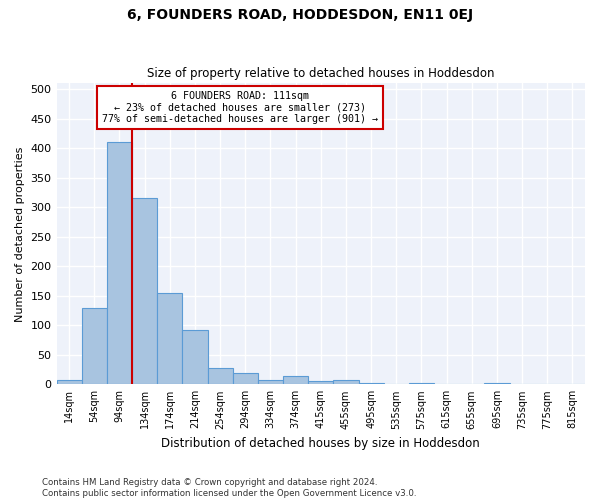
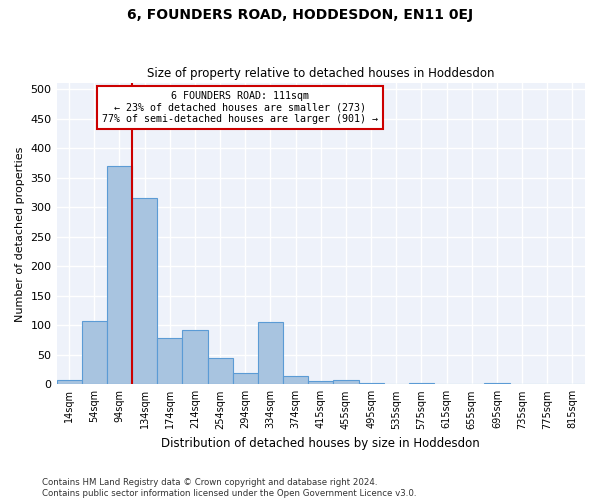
54sqm: 130 -> 108
94sqm: 410 -> 370
174sqm: 155 -> 78
254sqm: 28 -> 44
334sqm: 8 -> 106
